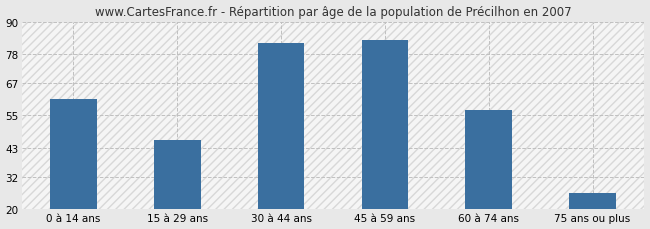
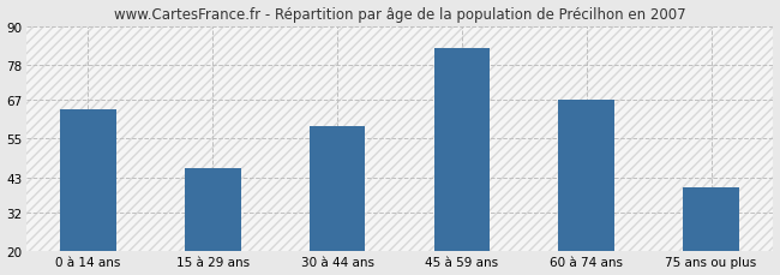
0 à 14 ans: 61 -> 64
30 à 44 ans: 82 -> 59
60 à 74 ans: 57 -> 67
75 ans ou plus: 26 -> 40
